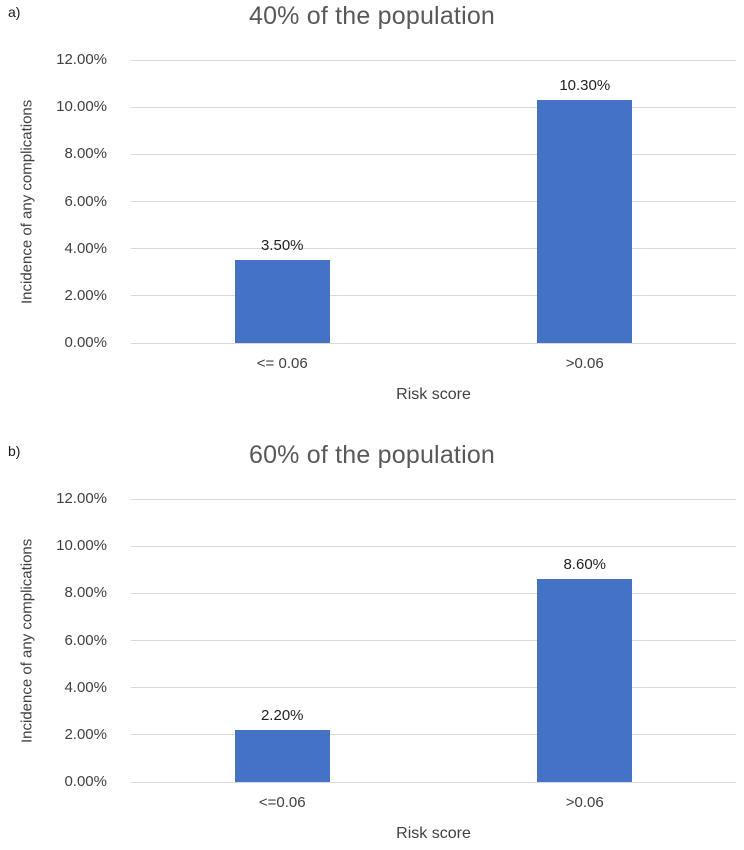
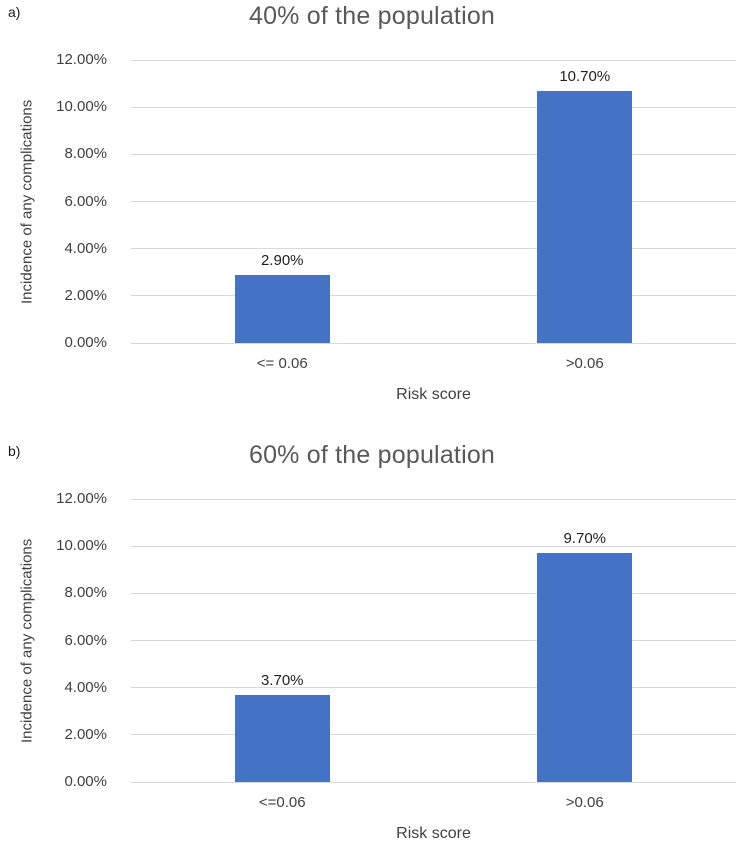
40% of the population/<= 0.06: 3.50% -> 2.90%
40% of the population/>0.06: 10.30% -> 10.70%
60% of the population/<=0.06: 2.20% -> 3.70%
60% of the population/>0.06: 8.60% -> 9.70%
